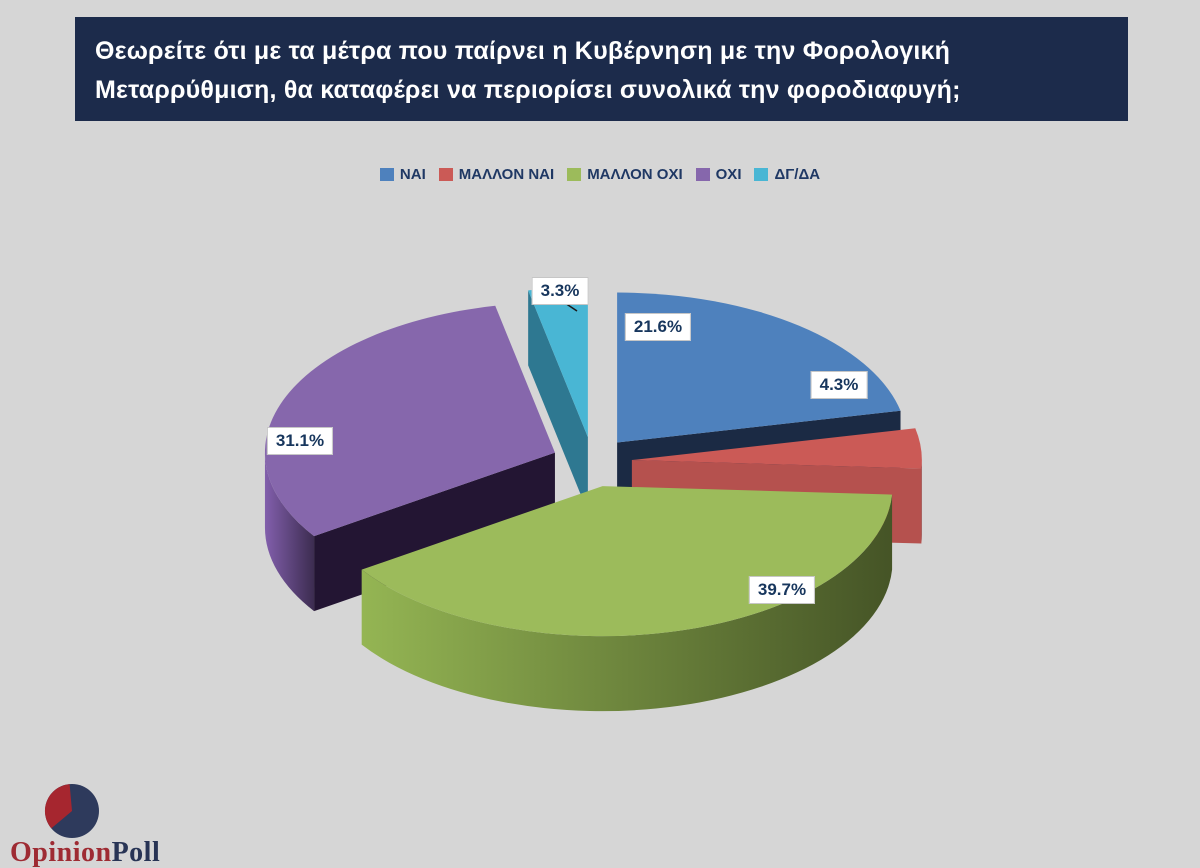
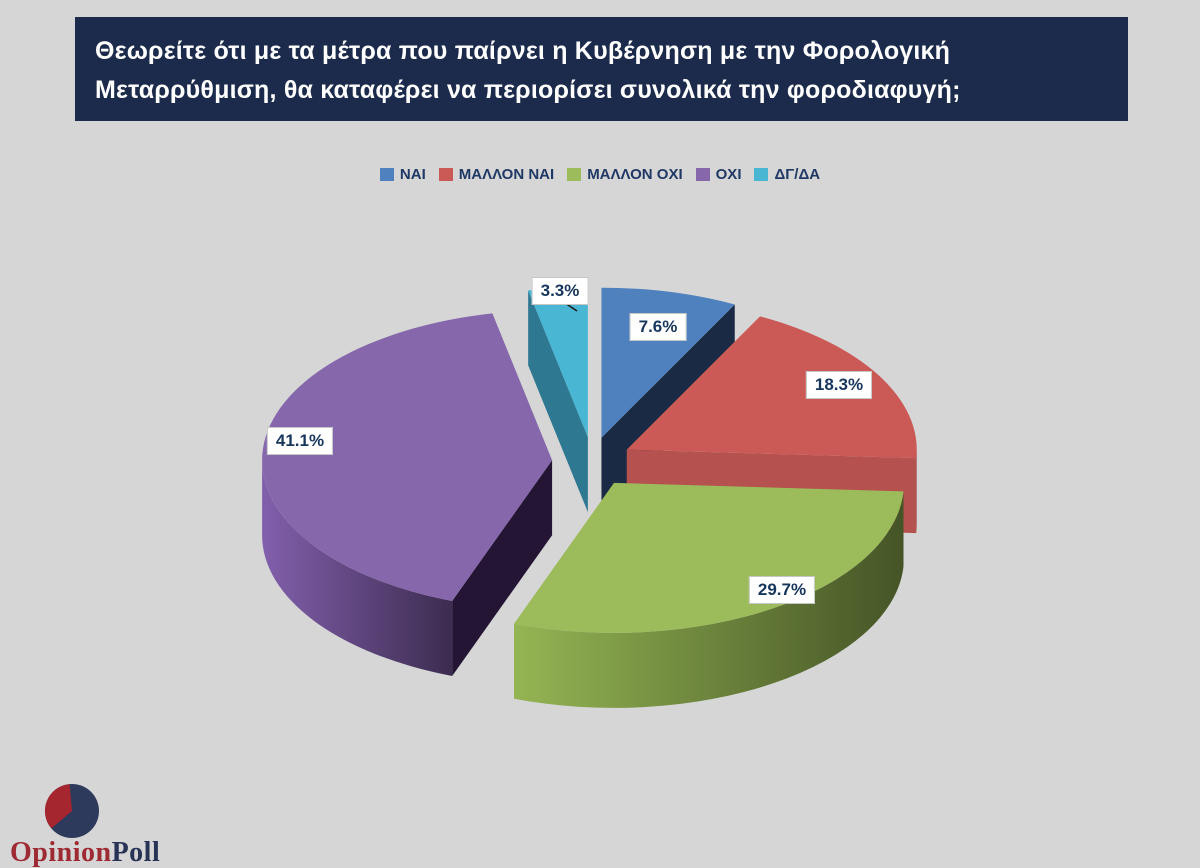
ΝΑΙ: 21.6% -> 7.6%
ΜΑΛΛΟΝ ΝΑΙ: 4.3% -> 18.3%
ΜΑΛΛΟΝ ΟΧΙ: 39.7% -> 29.7%
ΟΧΙ: 31.1% -> 41.1%
